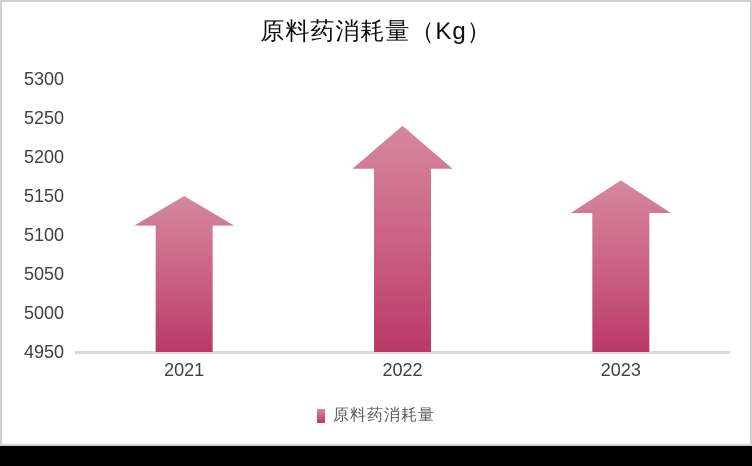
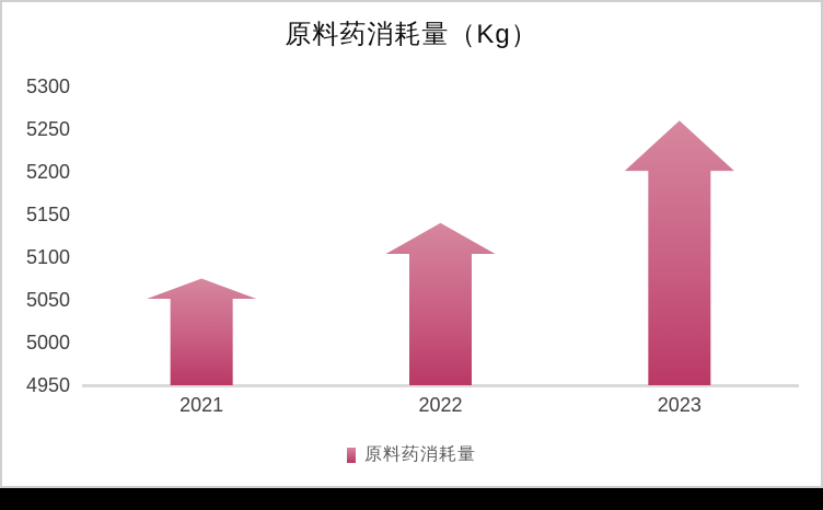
2021: 5150 -> 5080
2022: 5240 -> 5140
2023: 5170 -> 5260
